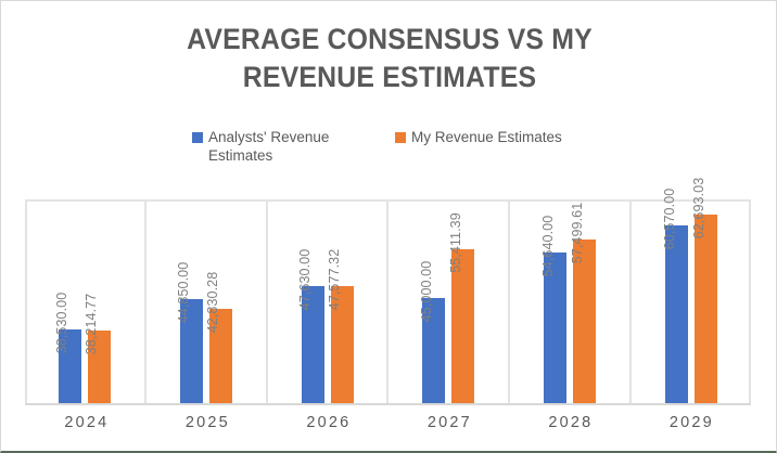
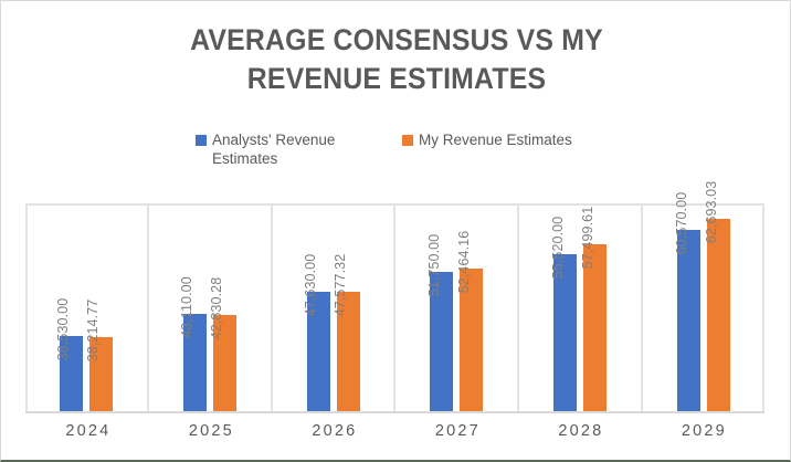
Analysts' Revenue Estimates/2025: 44,850.00 -> 43,110.00
Analysts' Revenue Estimates/2027: 45,000.00 -> 51,750.00
My Revenue Estimates/2027: 55,411.39 -> 52,464.16
Analysts' Revenue Estimates/2028: 54,640.00 -> 55,520.00
